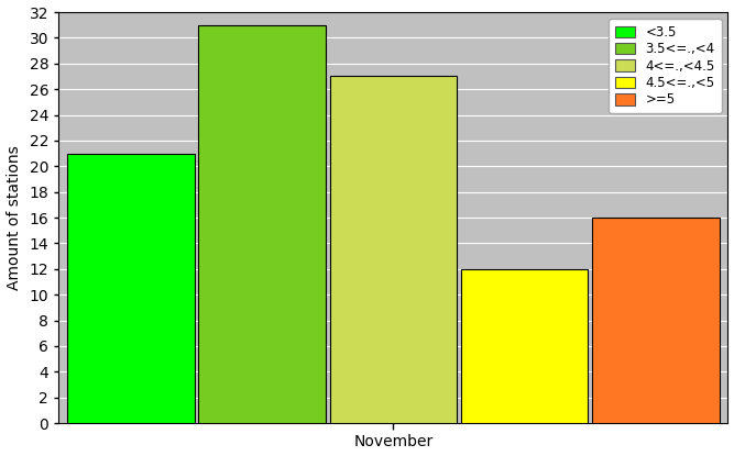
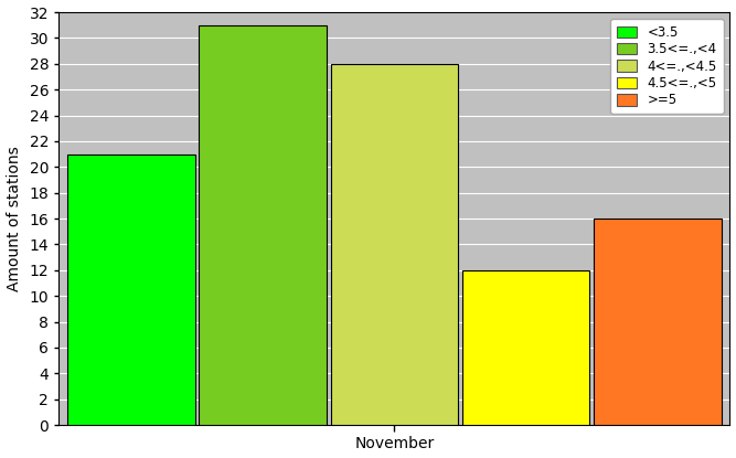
November: 27 -> 28
